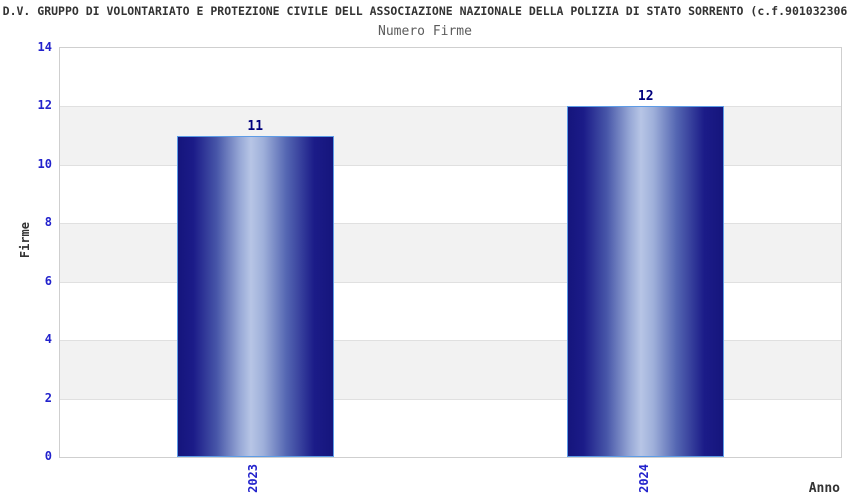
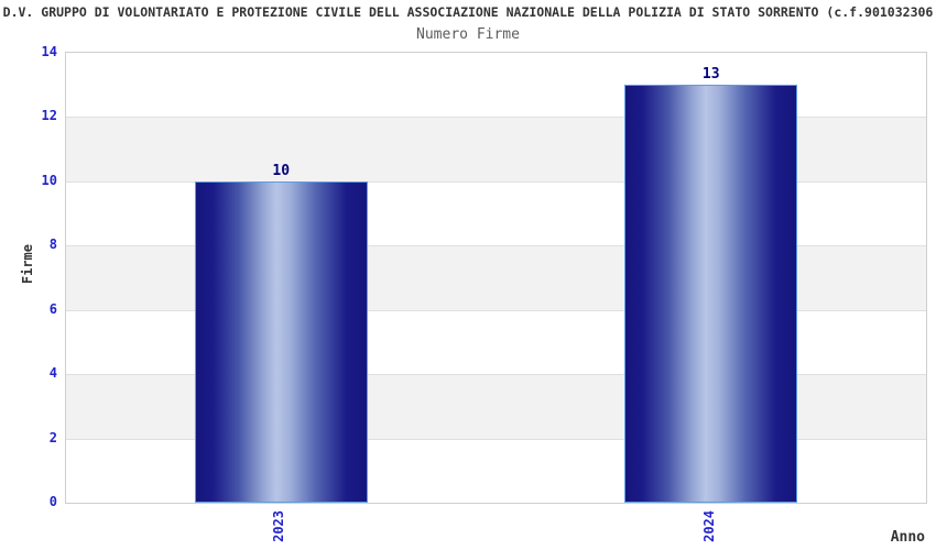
2023: 11 -> 10
2024: 12 -> 13
